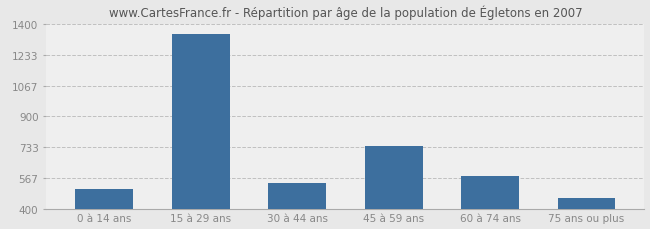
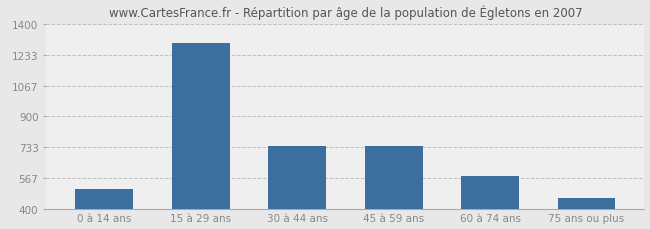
15 à 29 ans: 1350 -> 1300
30 à 44 ans: 540 -> 740
